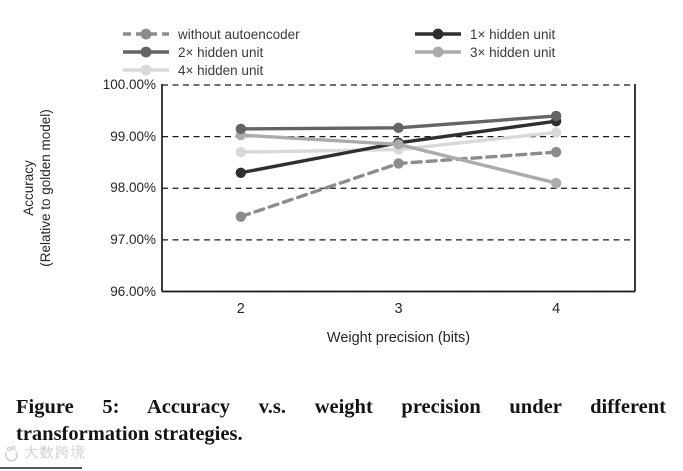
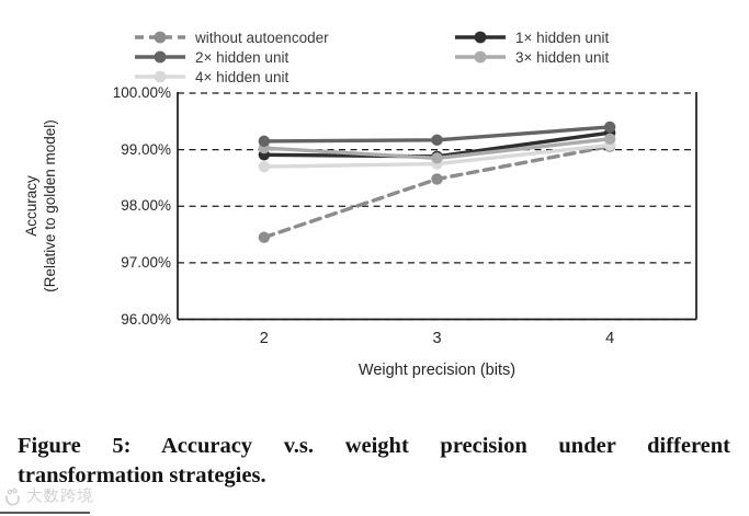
1× hidden unit/2: 98.3% -> 98.9%
without autoencoder/4: 98.7% -> 99.1%
3× hidden unit/4: 98.1% -> 99.2%
